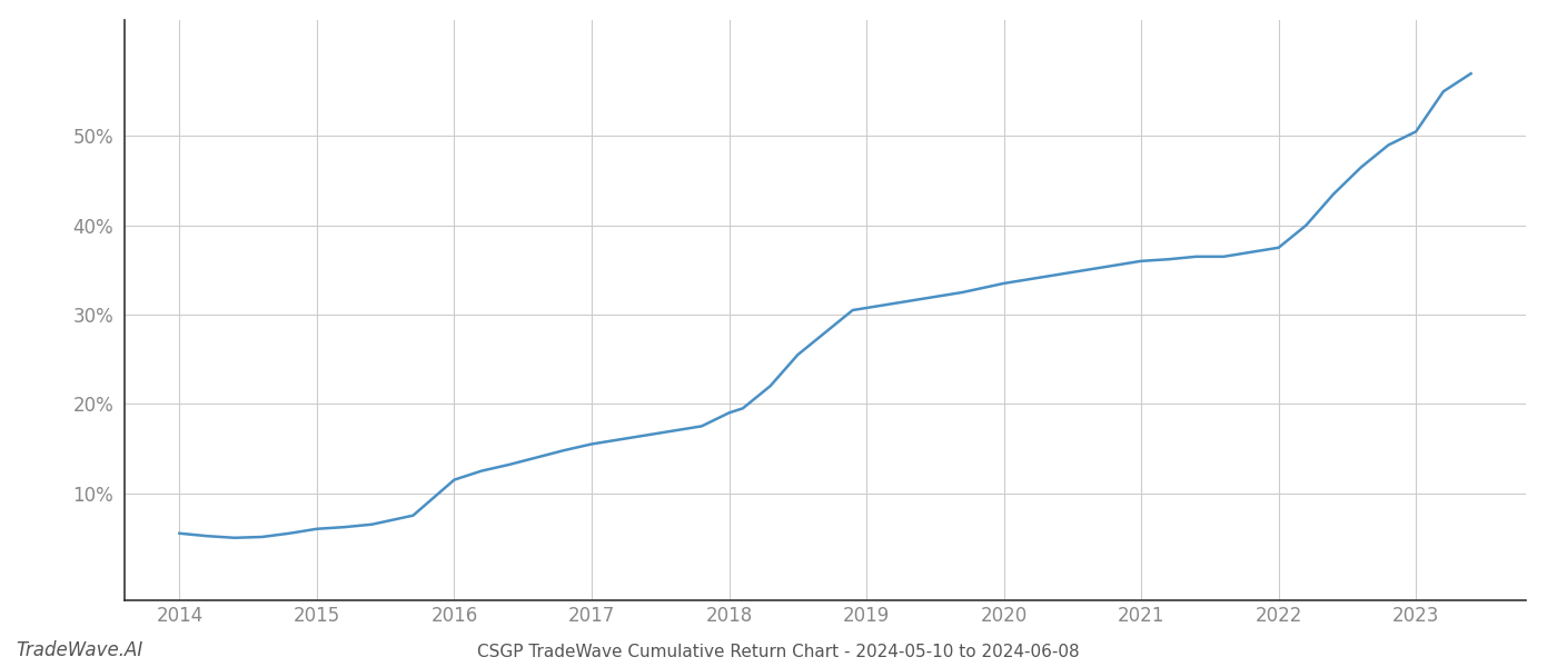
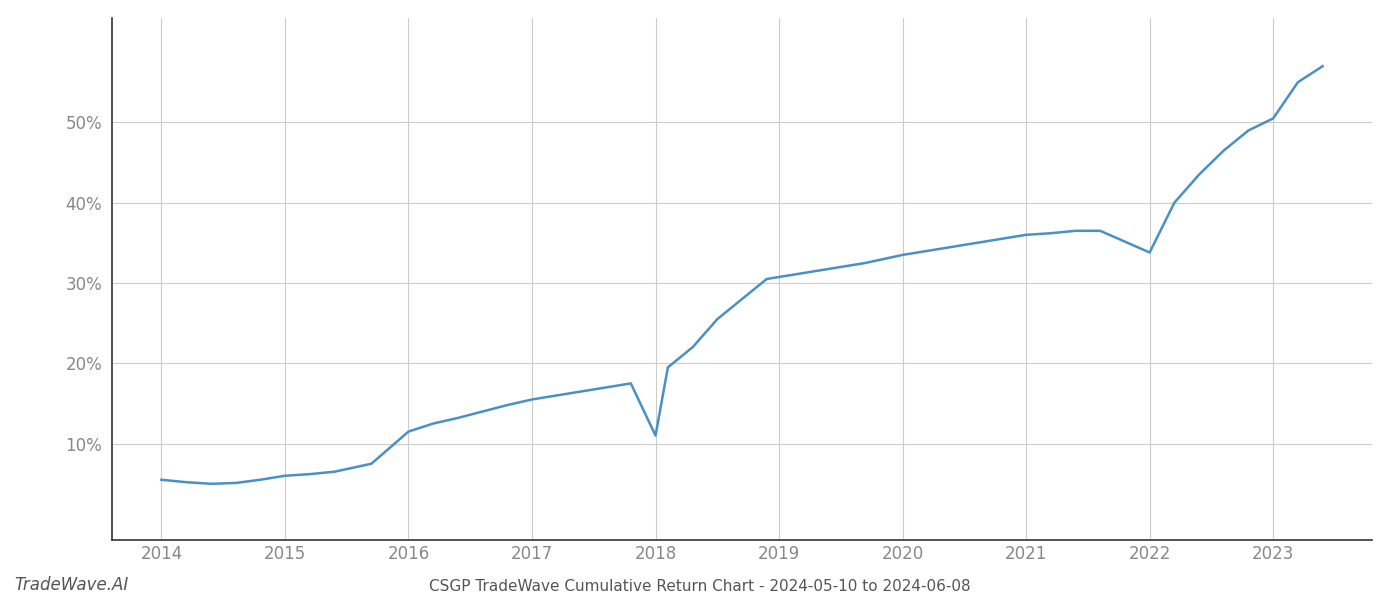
2018: 19.0% -> 11.0%
2022: 37.5% -> 33.8%
